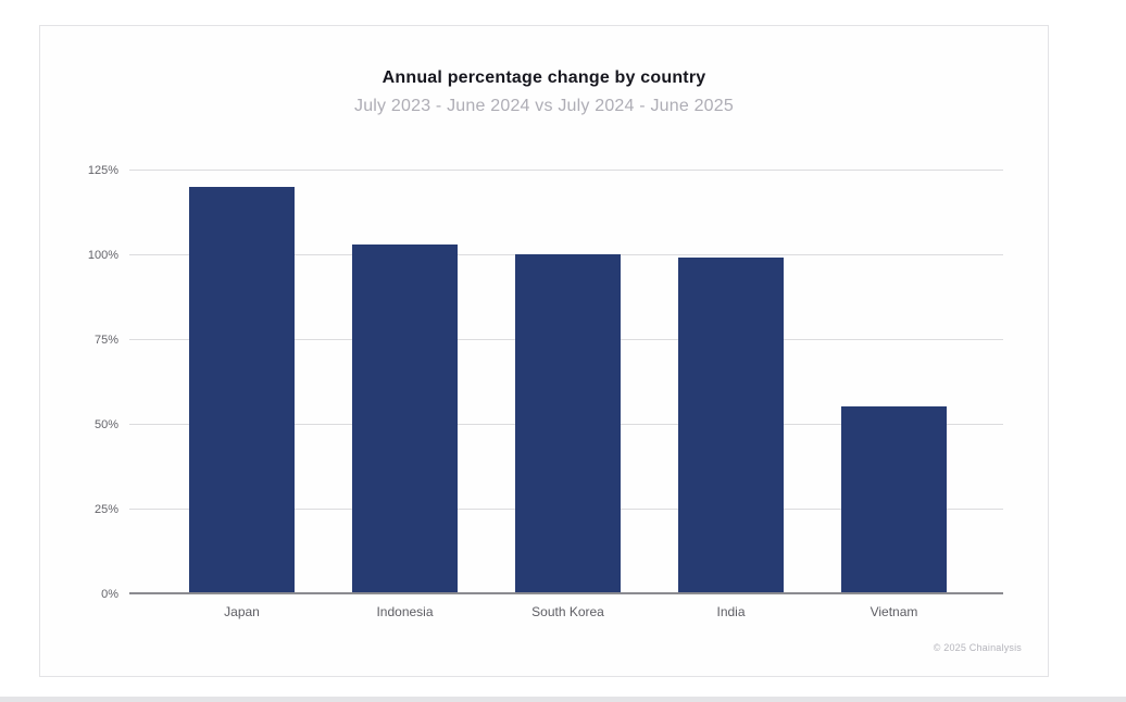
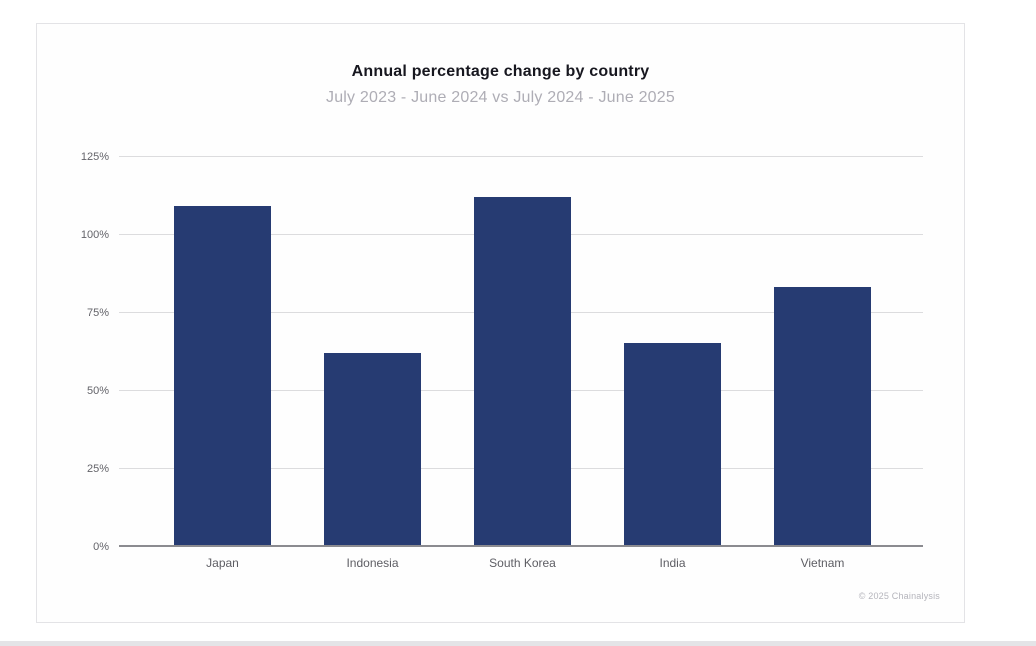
Japan: 120% -> 109%
Indonesia: 103% -> 62%
South Korea: 100% -> 112%
India: 99% -> 65%
Vietnam: 55% -> 83%
